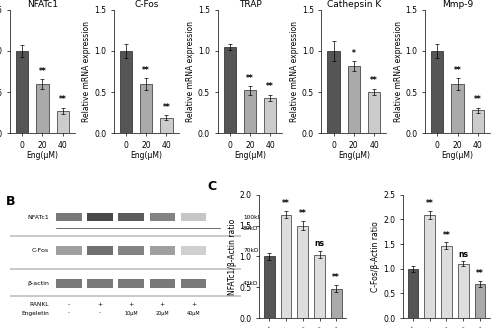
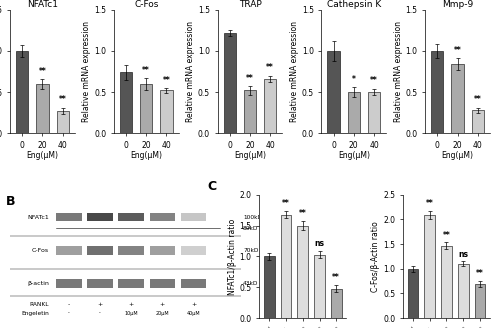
C-Fos/0: 1.00 -> 0.74
C-Fos/40: 0.19 -> 0.52
TRAP/0: 1.05 -> 1.22
TRAP/40: 0.43 -> 0.66
Cathepsin K/20: 0.82 -> 0.50
Mmp-9/20: 0.60 -> 0.84
